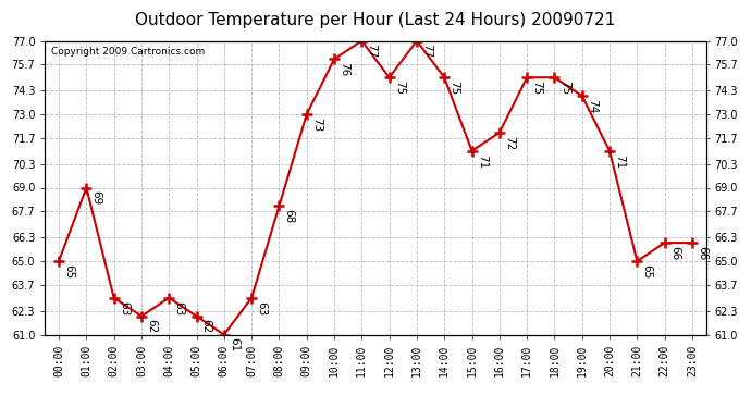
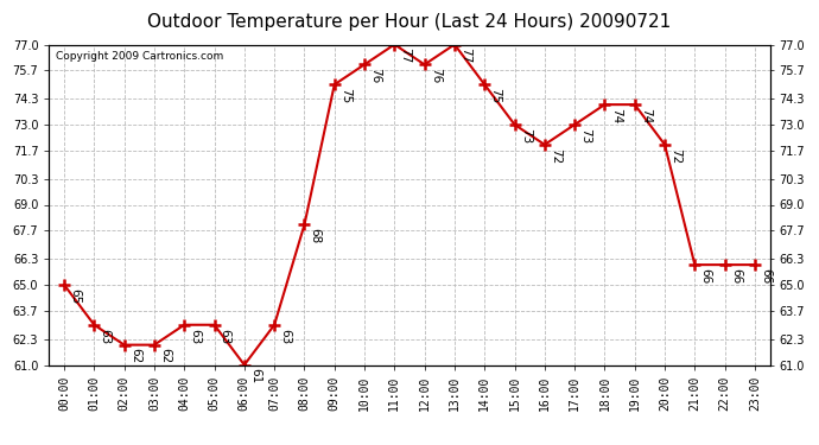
01:00: 69 -> 63
02:00: 63 -> 62
05:00: 62 -> 63
09:00: 73 -> 75
12:00: 75 -> 76
15:00: 71 -> 73
17:00: 75 -> 73
18:00: 75 -> 74
20:00: 71 -> 72
21:00: 65 -> 66
